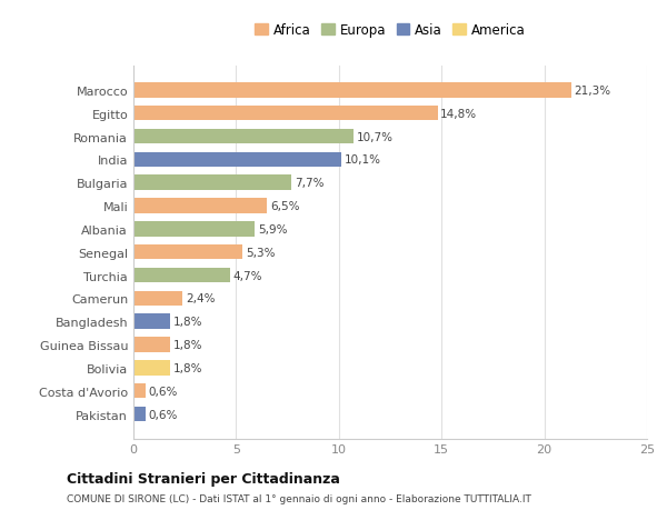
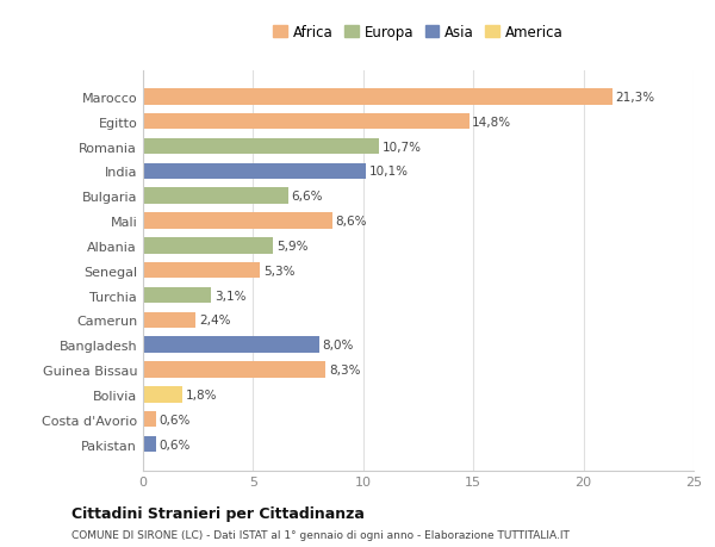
Bulgaria: 7,7% -> 6,6%
Mali: 6,5% -> 8,6%
Turchia: 4,7% -> 3,1%
Bangladesh: 1,8% -> 8,0%
Guinea Bissau: 1,8% -> 8,3%
